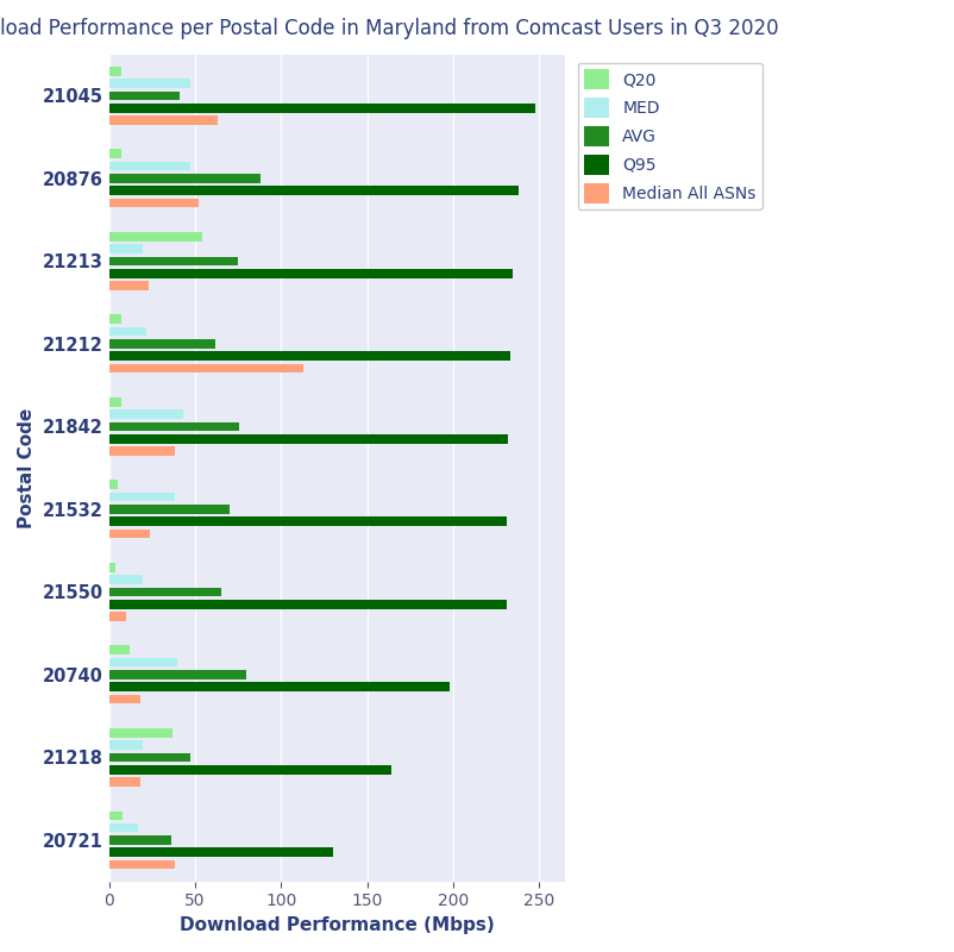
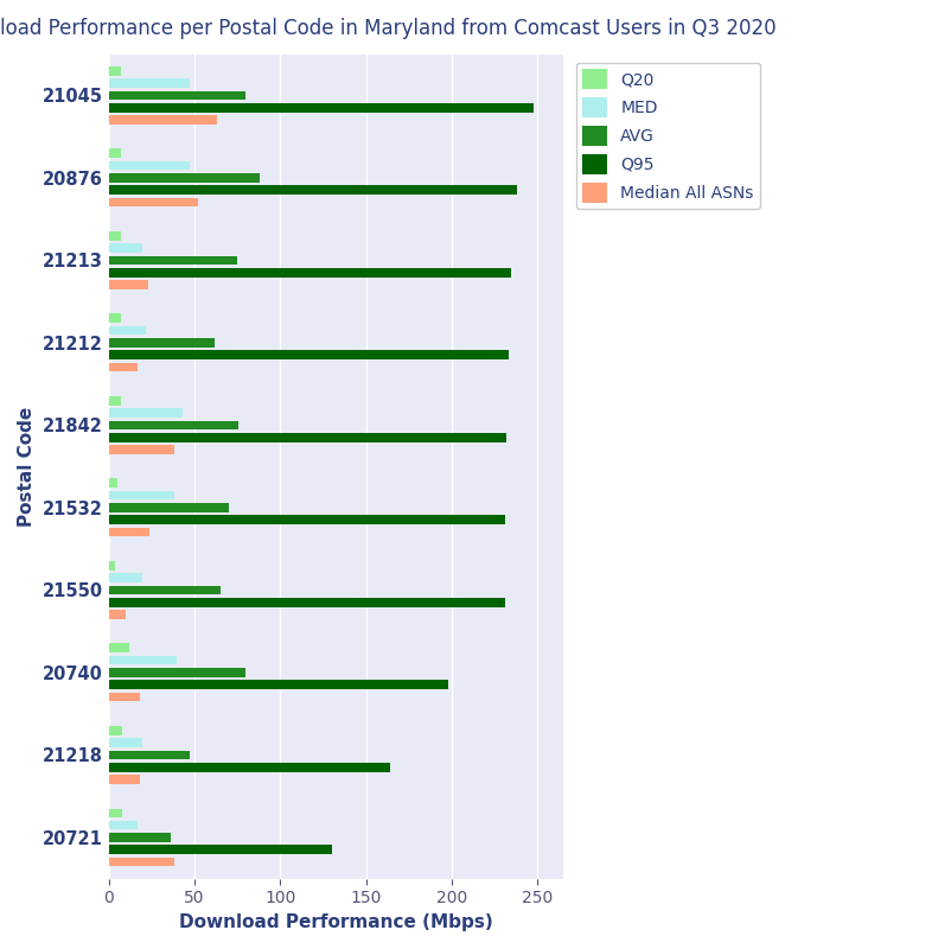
AVG/21045: 41 -> 80
Q20/21213: 54 -> 7
Median All ASNs/21212: 113 -> 17
Q20/21218: 37 -> 8
